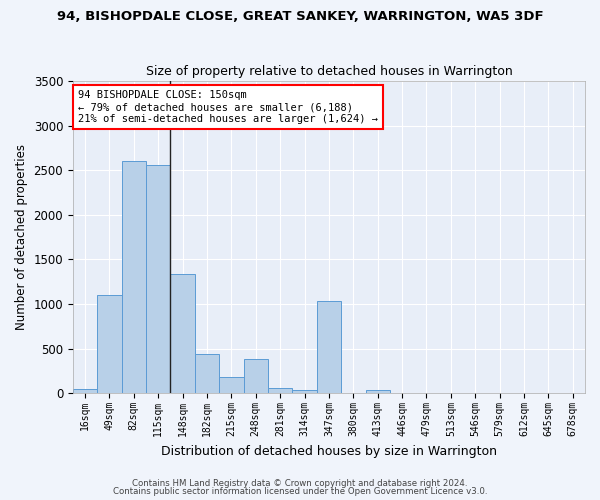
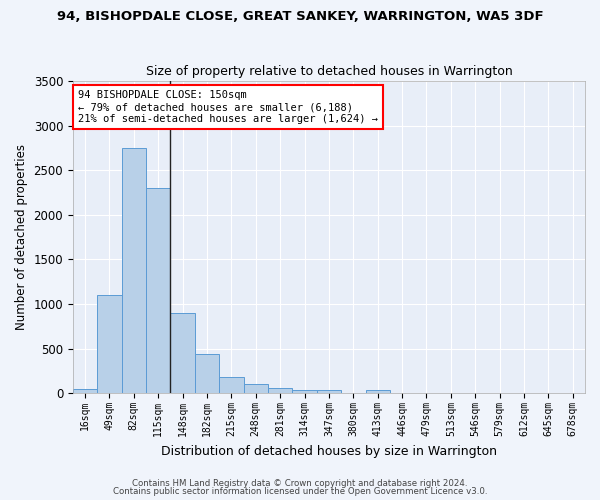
82sqm: 2600 -> 2750
115sqm: 2560 -> 2300
148sqm: 1340 -> 900
248sqm: 380 -> 100
347sqm: 1040 -> 40
